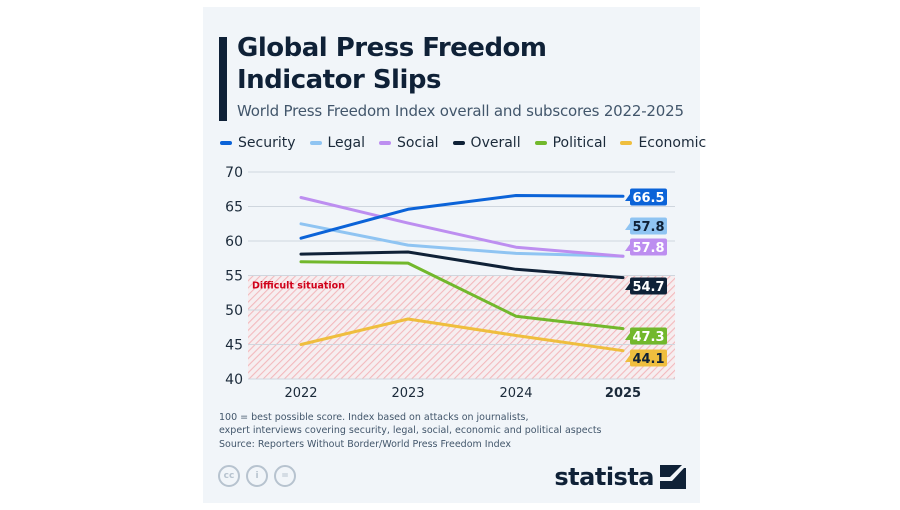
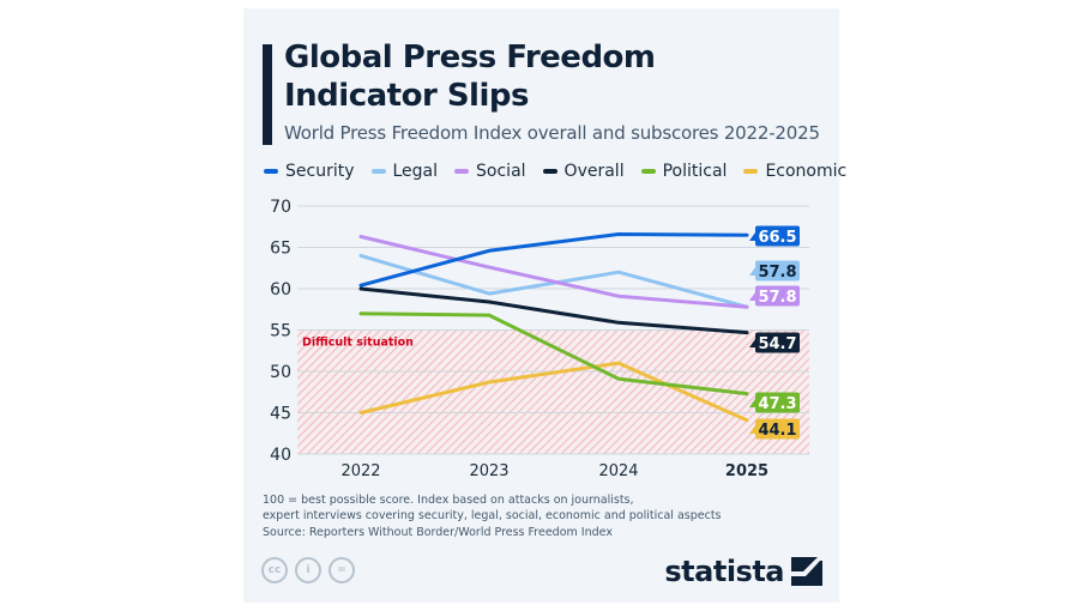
Legal/2022: 62 -> 64
Overall/2022: 58 -> 60
Legal/2024: 58 -> 62
Economic/2024: 46 -> 51
